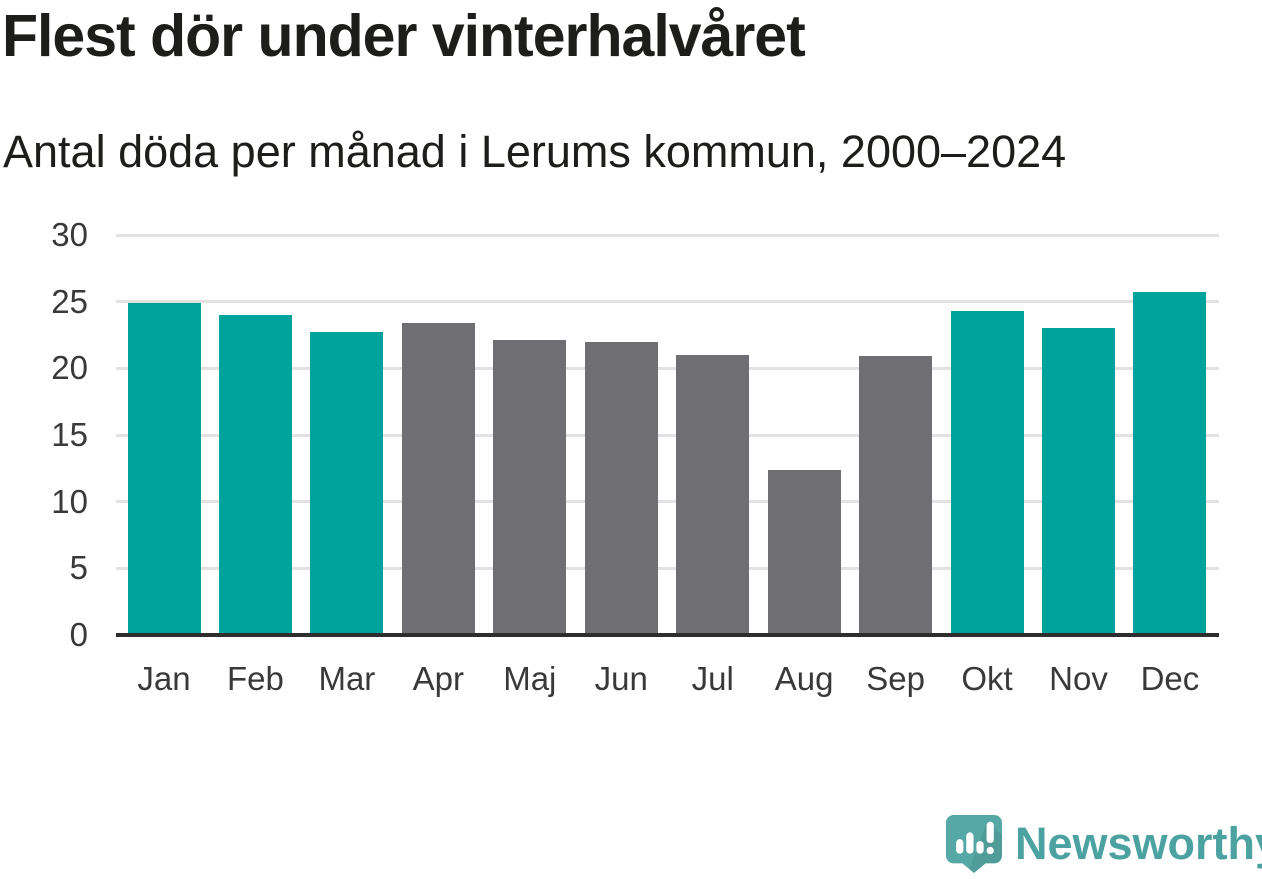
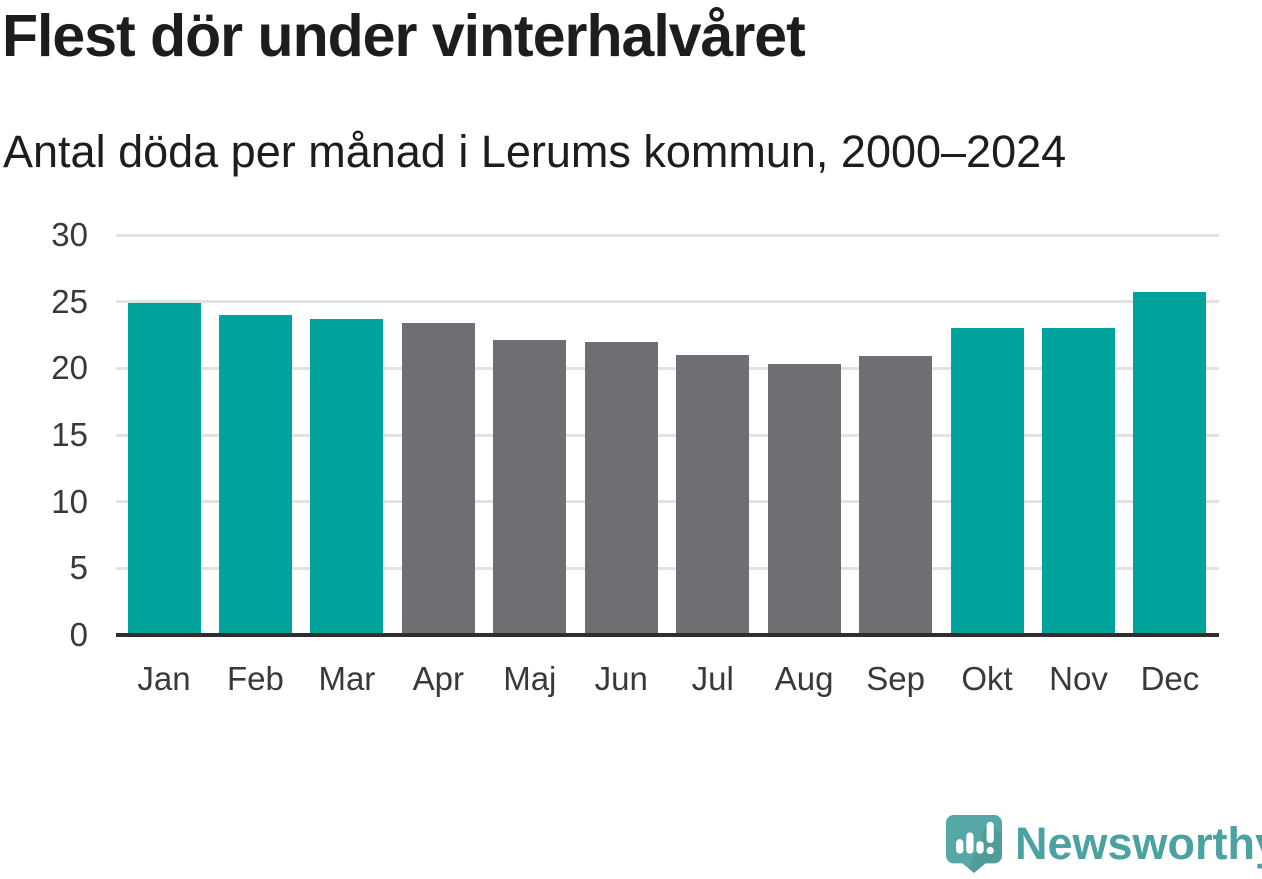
Mar: 22.7 -> 23.7
Aug: 12.4 -> 20.3
Okt: 24.3 -> 23.0
